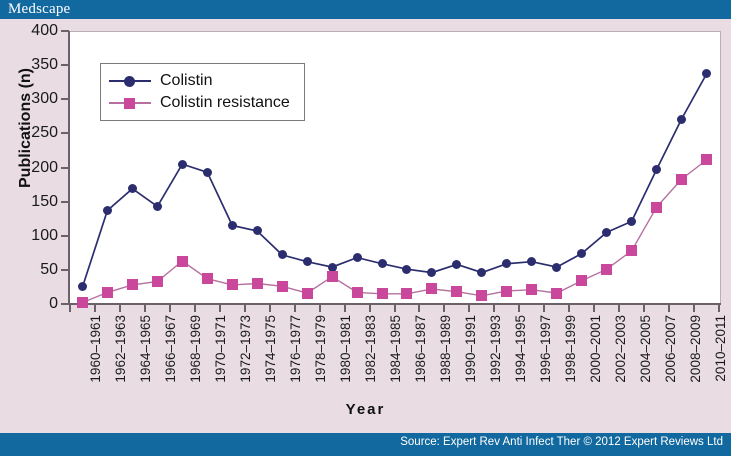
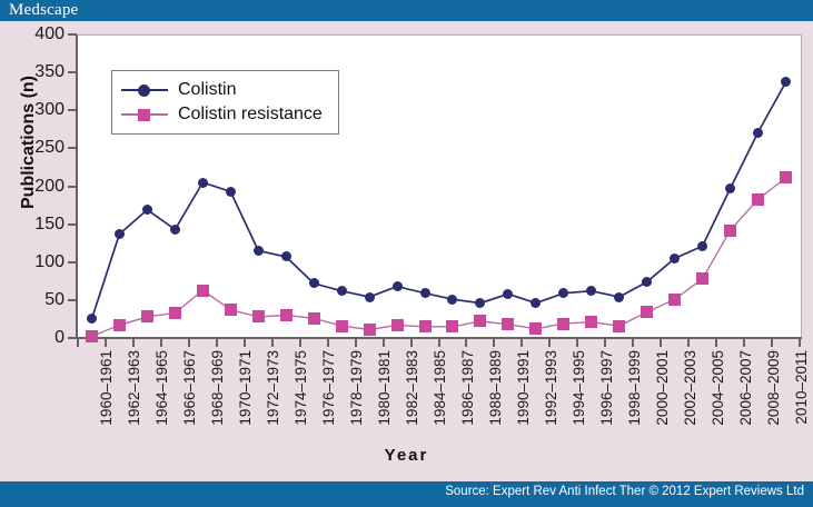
Colistin resistance/1980–1981: 40 -> 10
